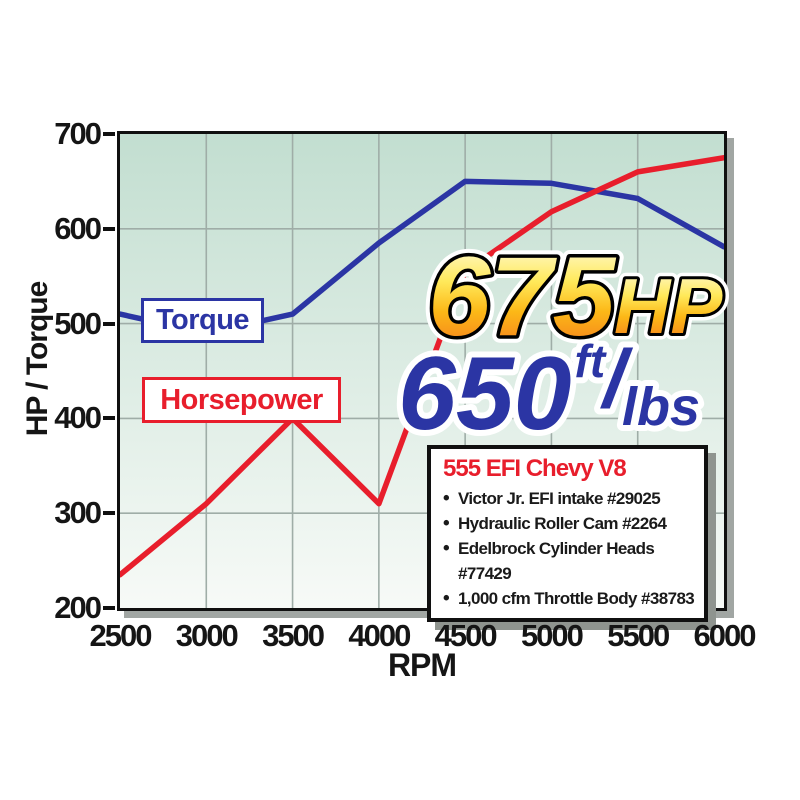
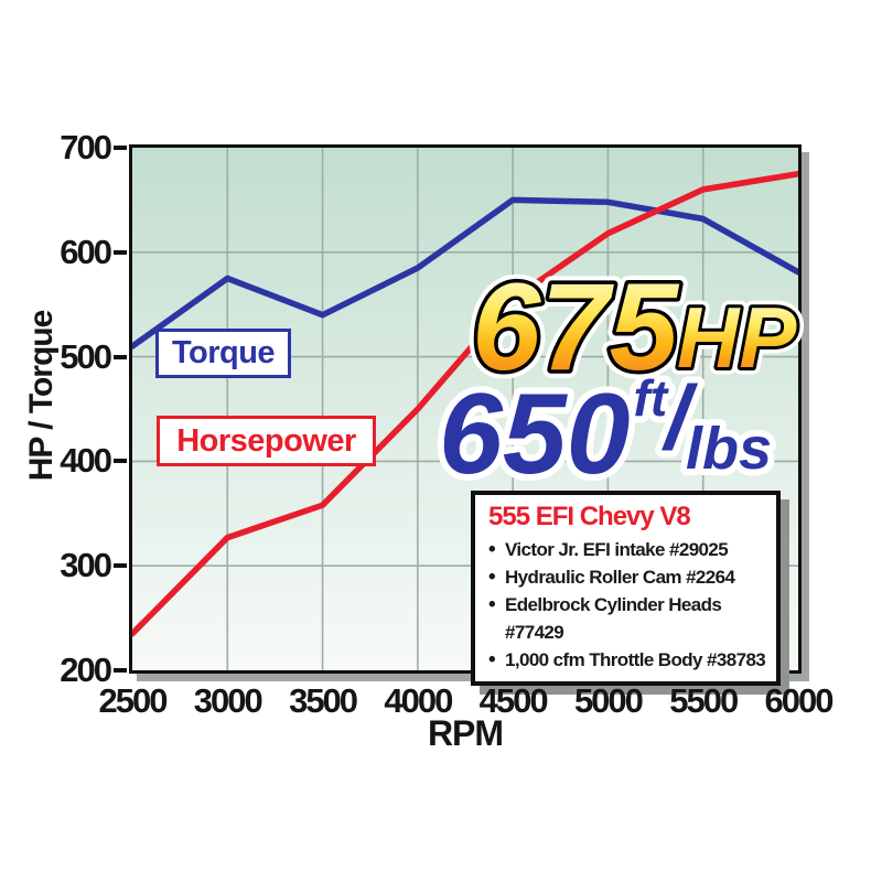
Torque/3000: 490 -> 580
Horsepower/3000: 310 -> 330
Torque/3500: 510 -> 540
Horsepower/3500: 400 -> 360
Horsepower/4000: 310 -> 450
